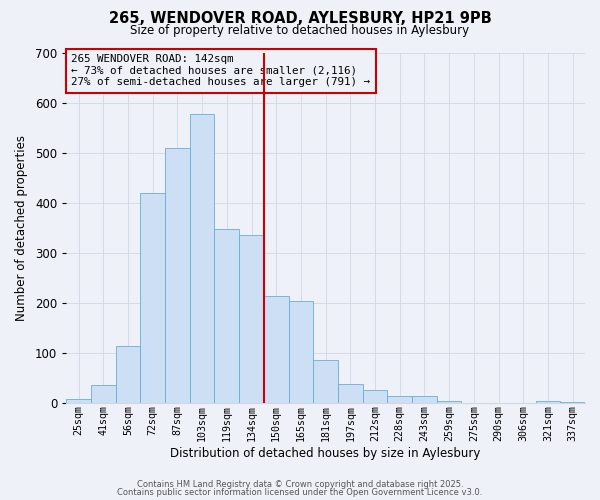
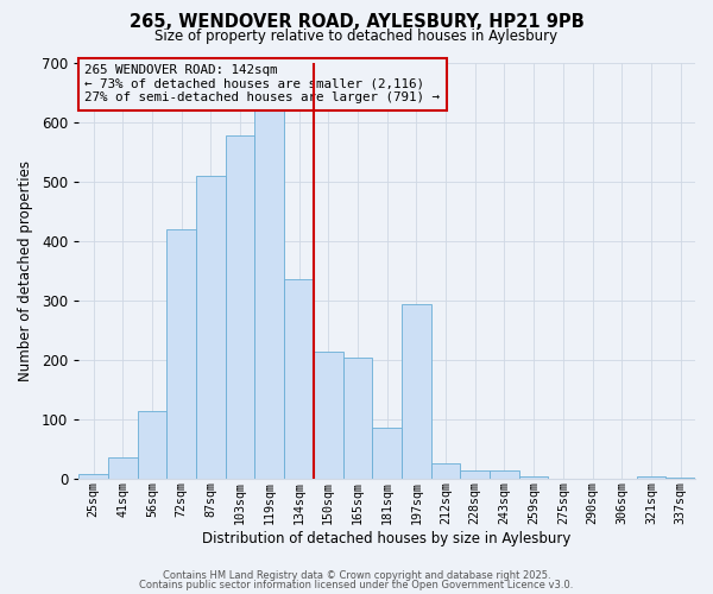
119sqm: 348 -> 624
197sqm: 37 -> 294
